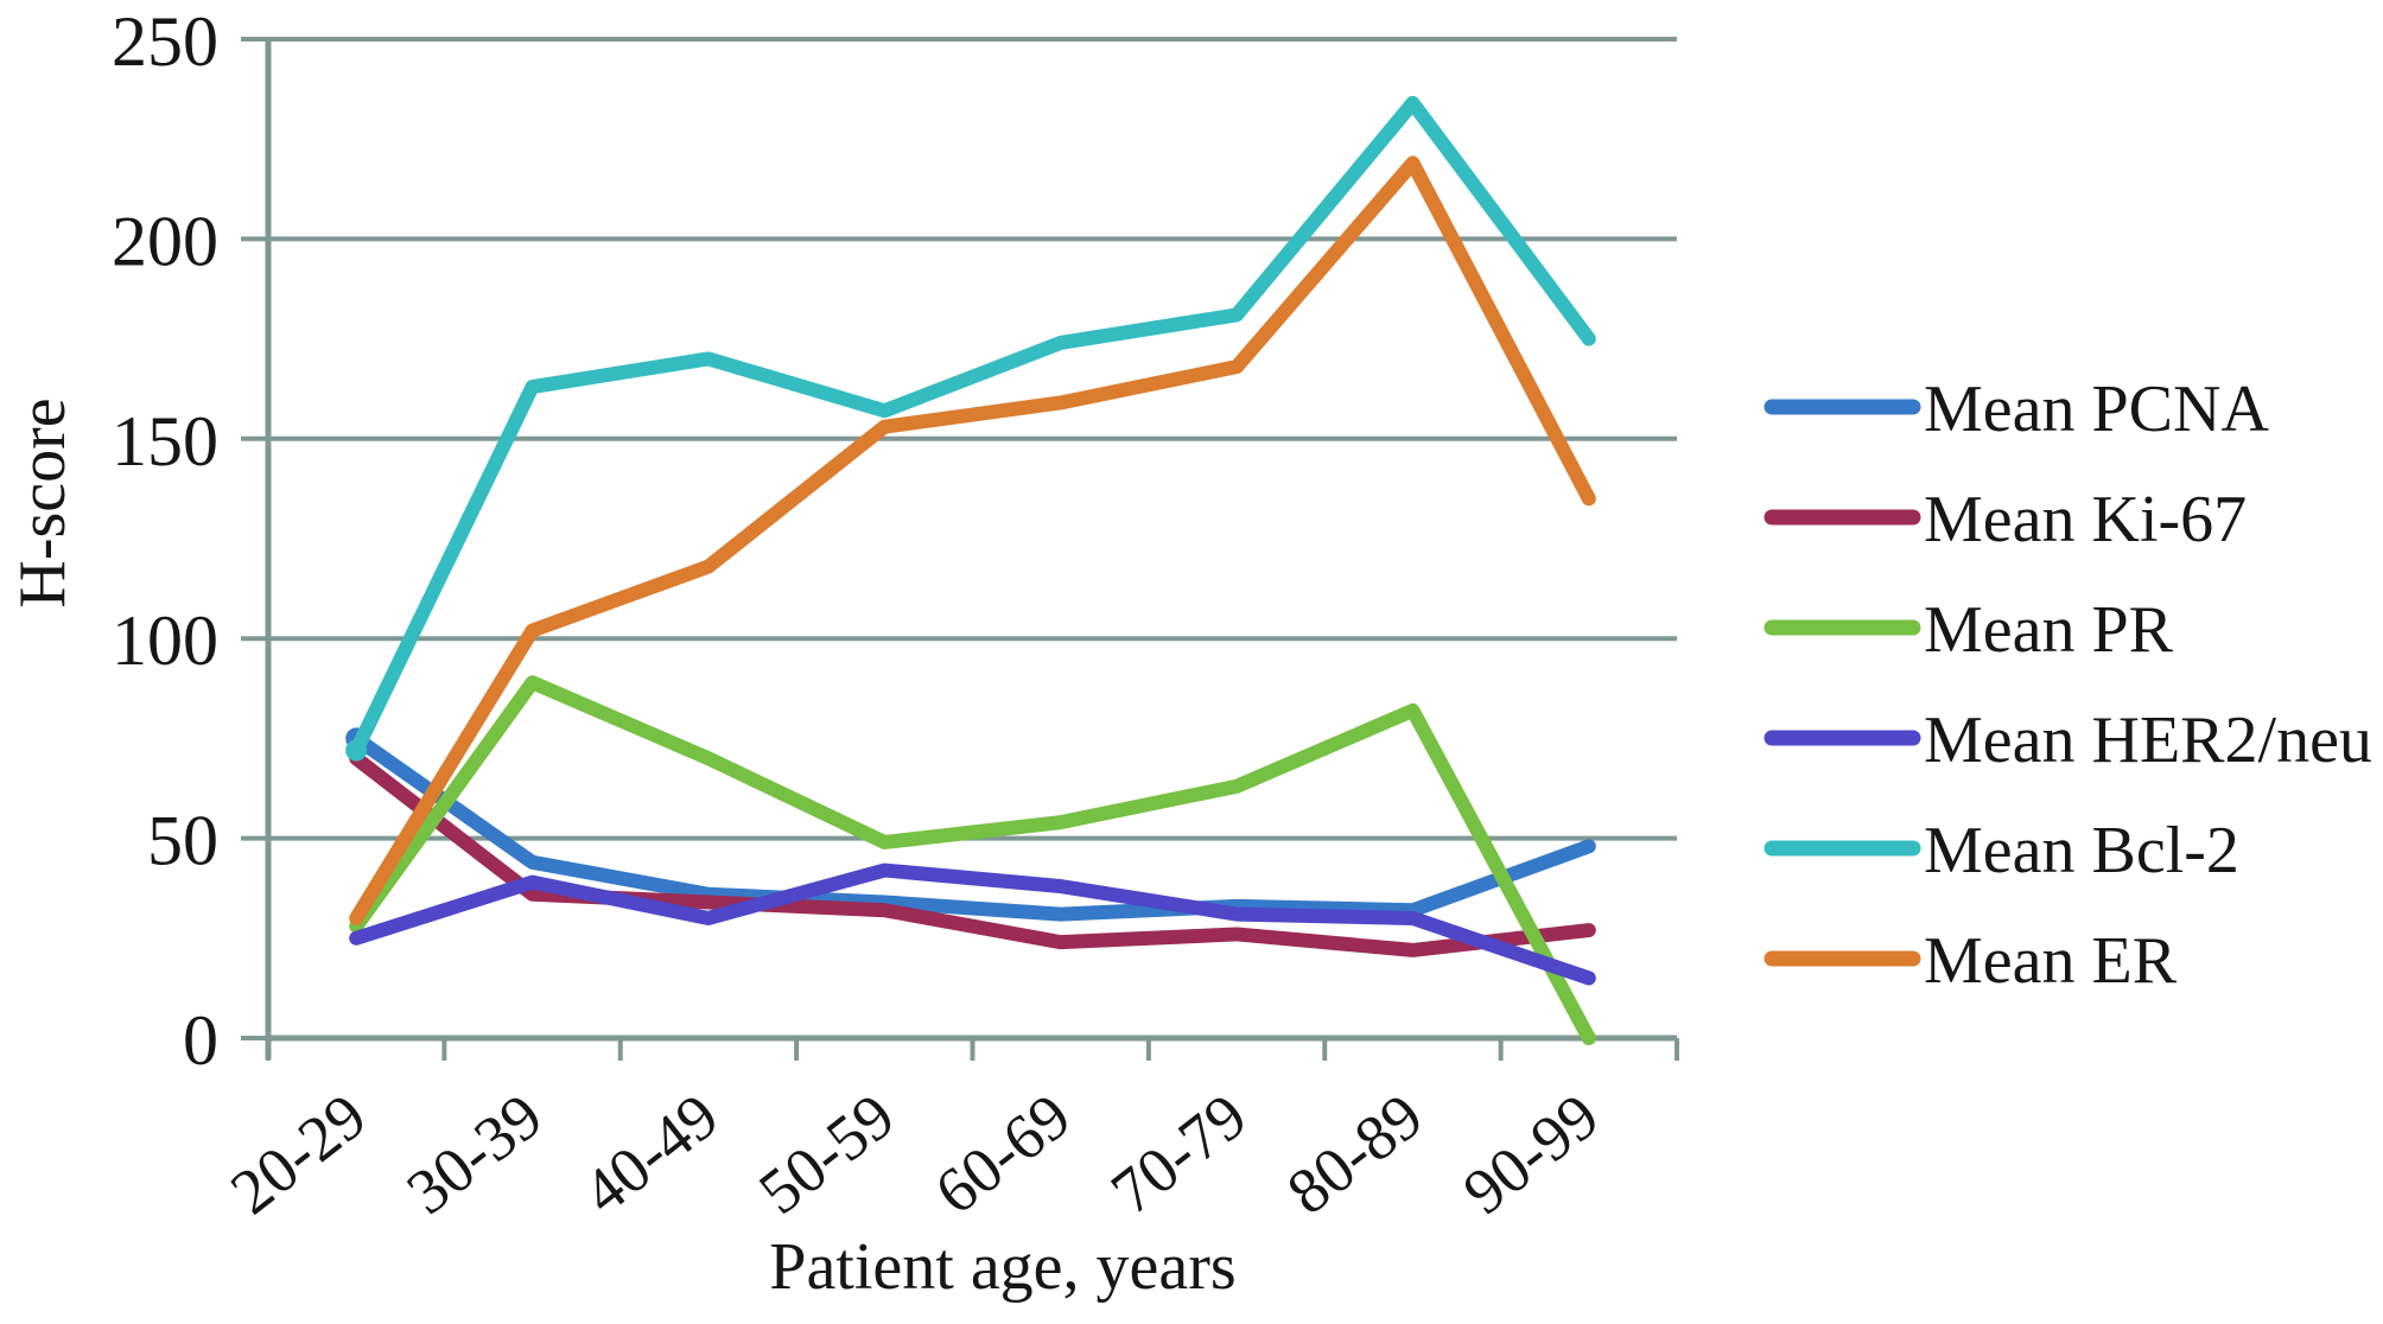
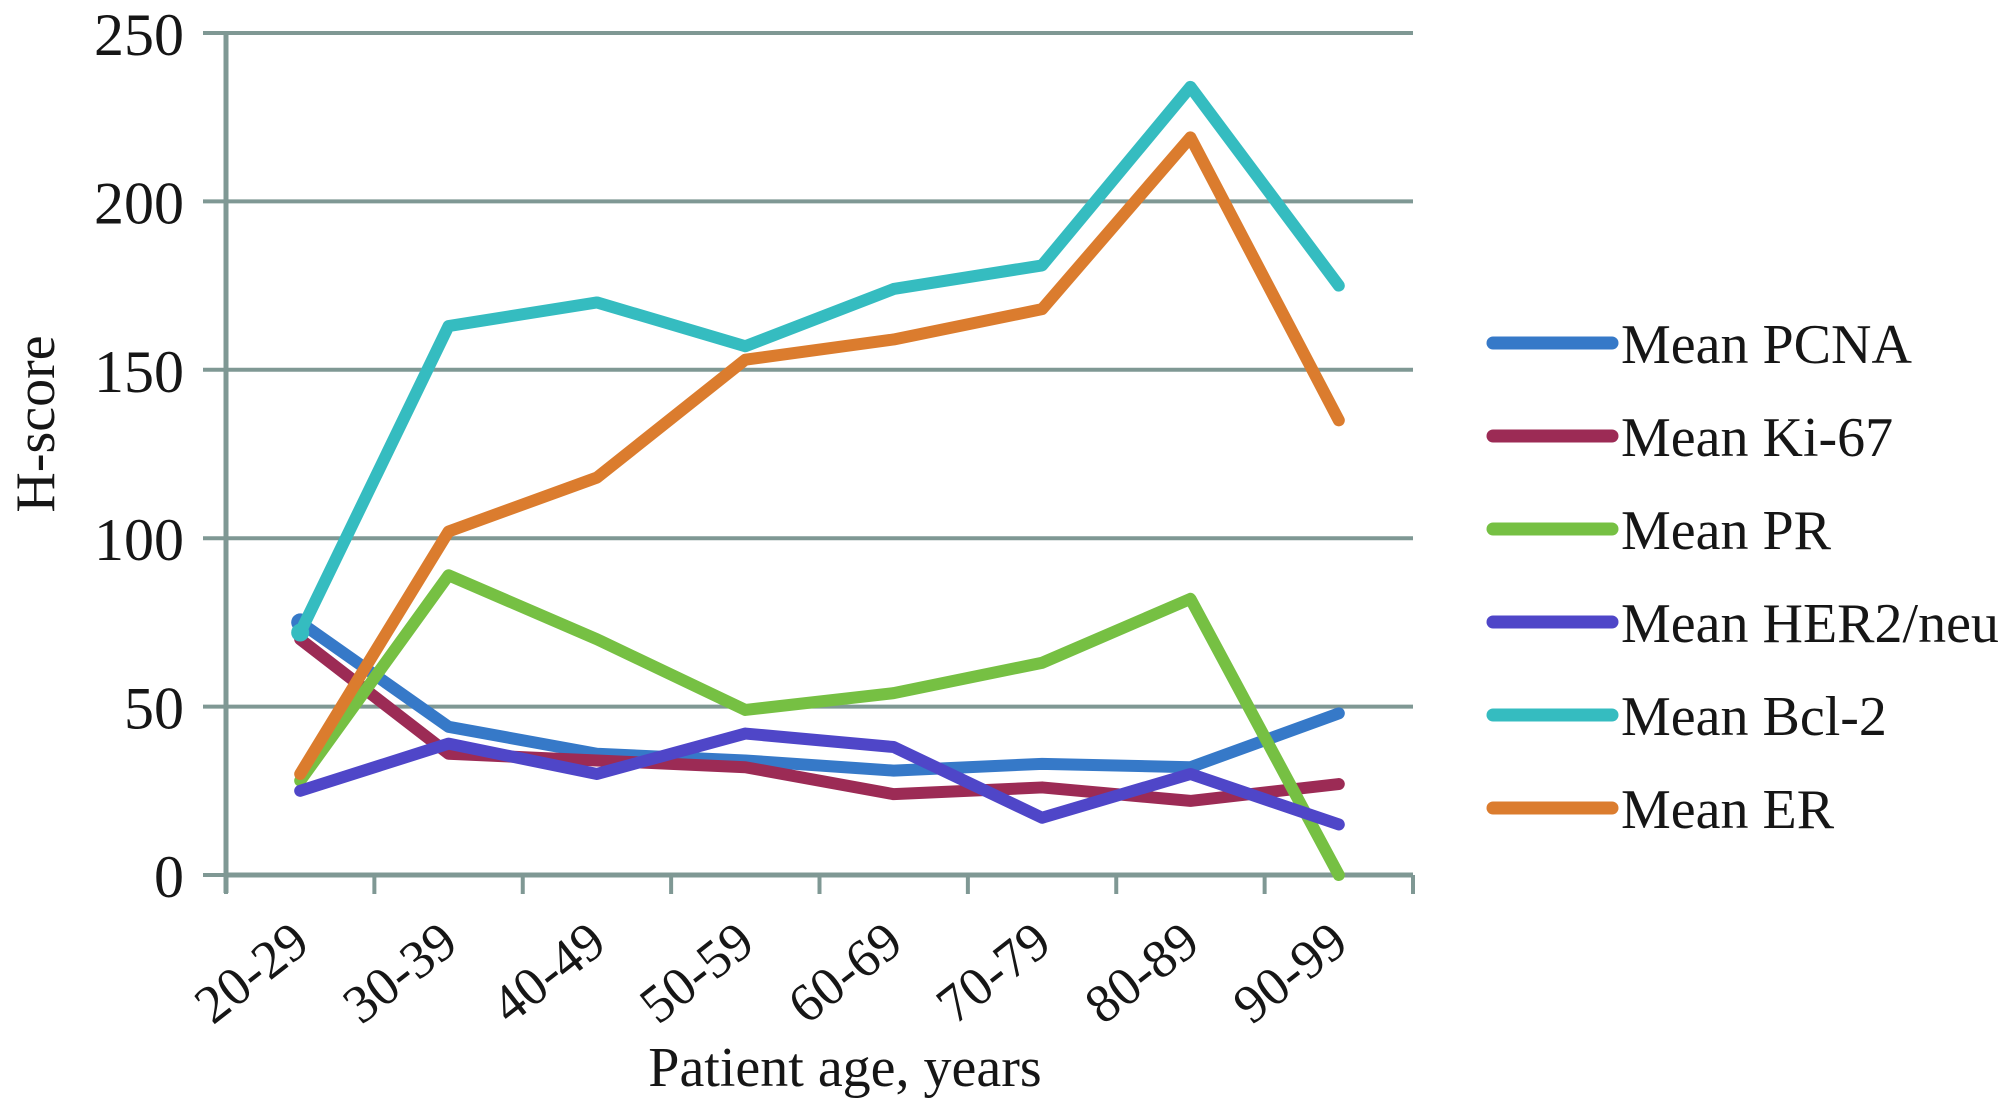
Mean HER2/neu/70-79: 31 -> 17
